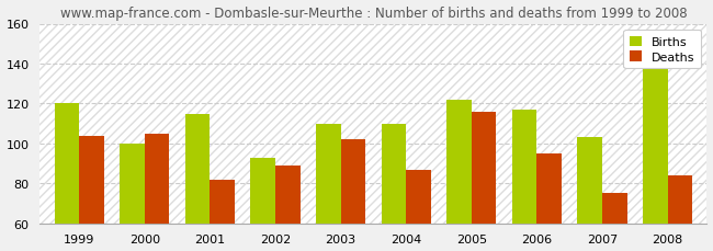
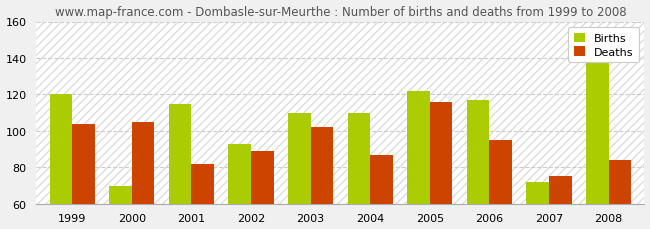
Births/2000: 100 -> 70
Births/2007: 103 -> 72
